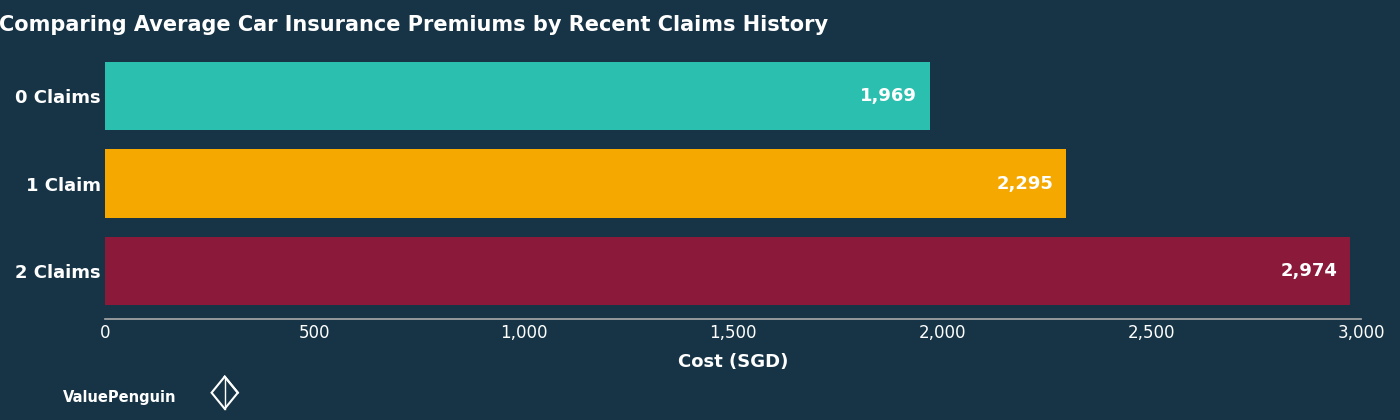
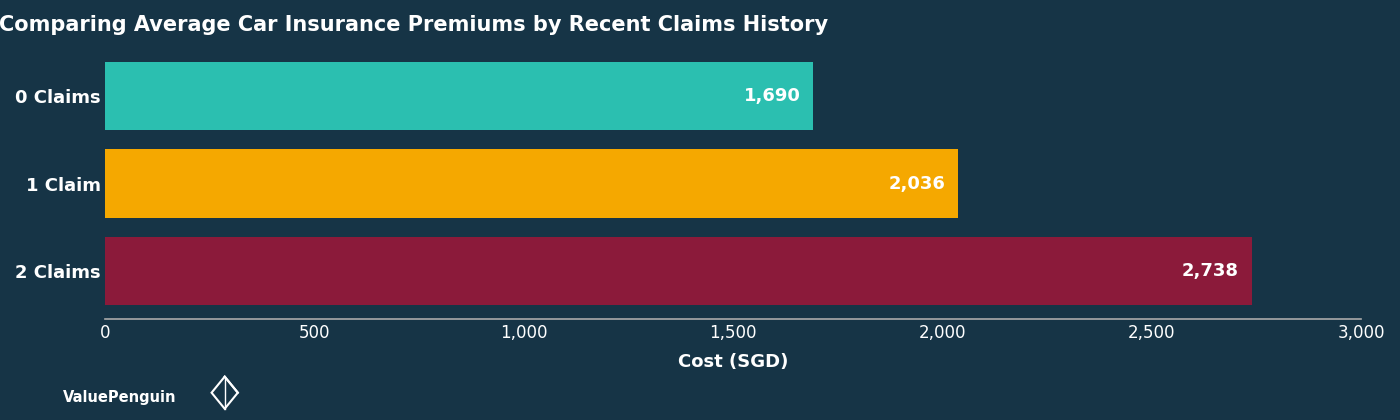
0 Claims: 1,969 -> 1,690
1 Claim: 2,295 -> 2,036
2 Claims: 2,974 -> 2,738
